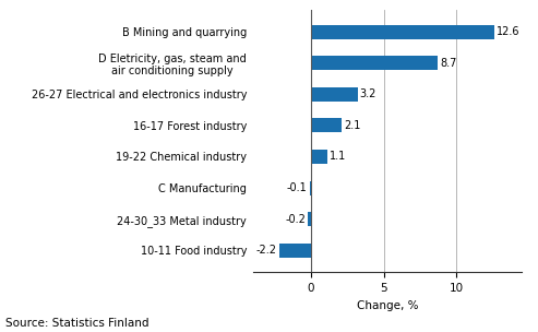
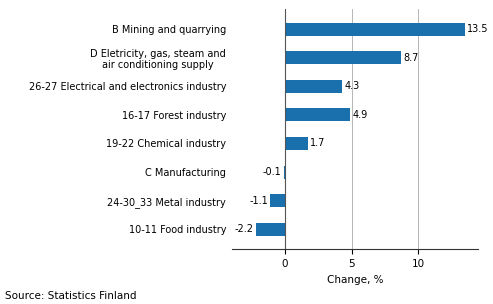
B Mining and quarrying: 12.6 -> 13.5
26-27 Electrical and electronics industry: 3.2 -> 4.3
16-17 Forest industry: 2.1 -> 4.9
19-22 Chemical industry: 1.1 -> 1.7
24-30_33 Metal industry: -0.2 -> -1.1
